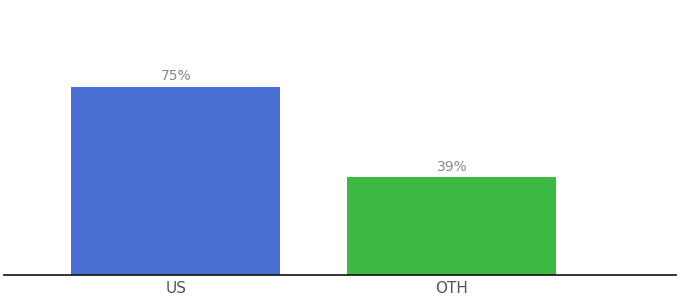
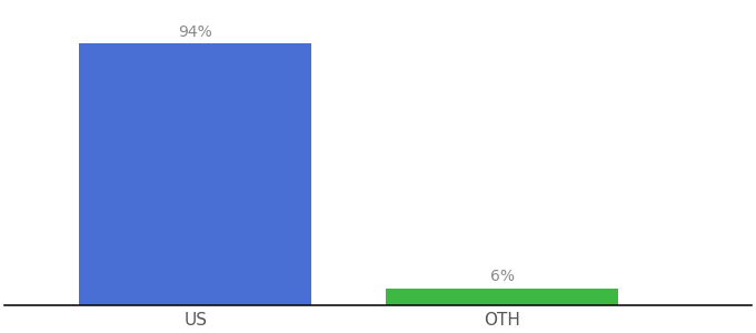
US: 75% -> 94%
OTH: 39% -> 6%
